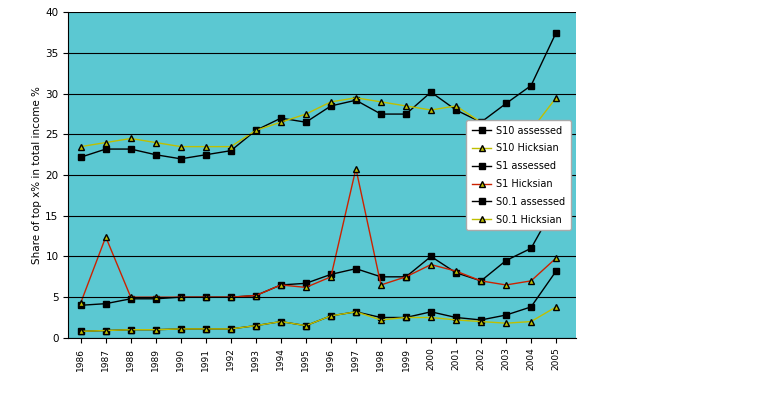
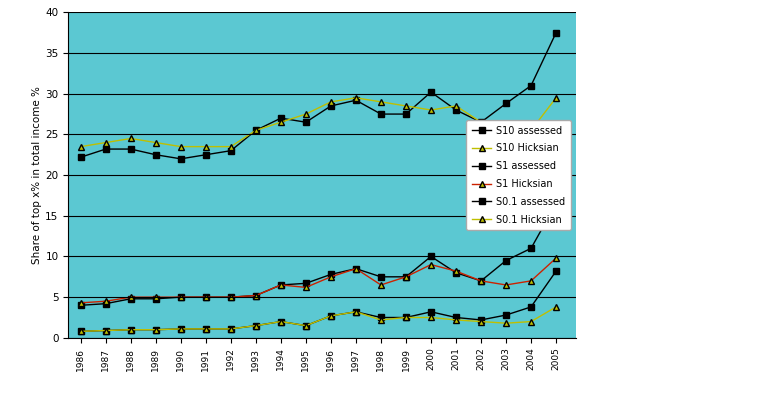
S1 Hicksian/1987: 12.4 -> 4.5
S1 Hicksian/1997: 20.8 -> 8.5
